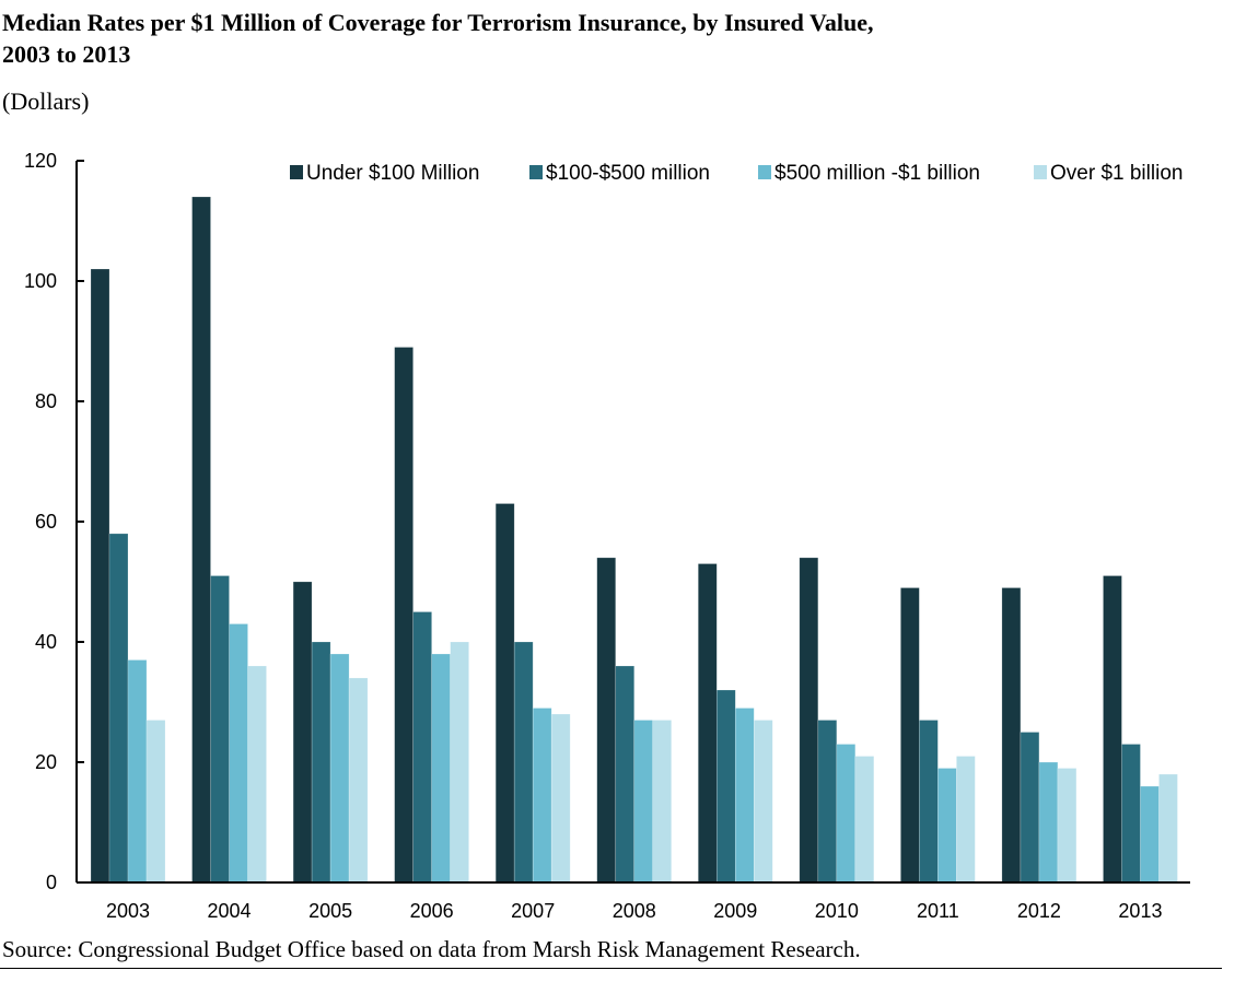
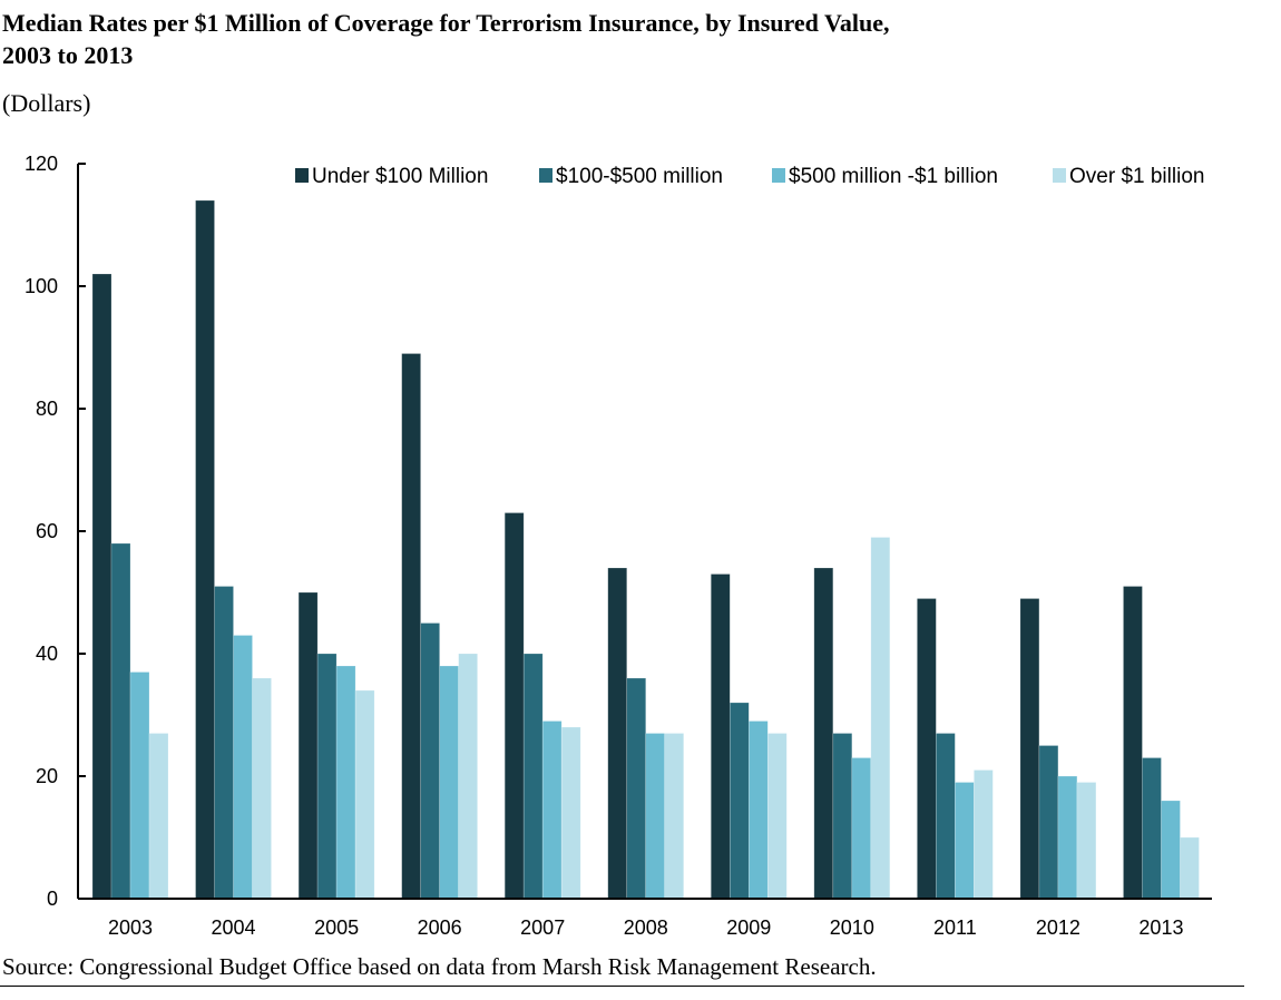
Over $1 billion/2010: 21 -> 59
Over $1 billion/2013: 18 -> 10
